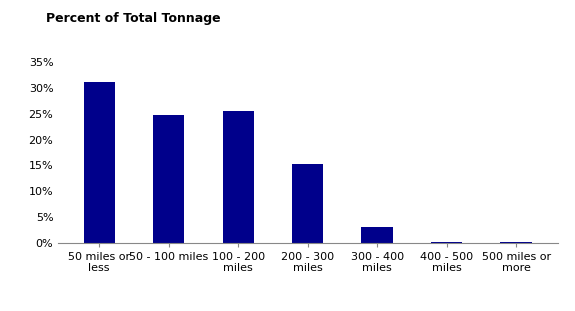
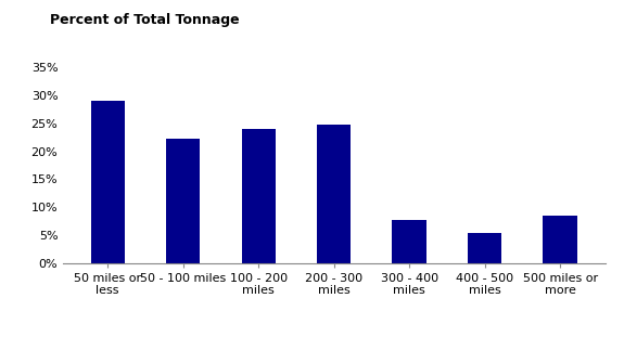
50 miles or less: 31.2% -> 29.0%
50 - 100 miles: 24.7% -> 22.2%
100 - 200 miles: 25.6% -> 24.0%
200 - 300 miles: 15.3% -> 24.8%
300 - 400 miles: 3.0% -> 7.6%
400 - 500 miles: 0.2% -> 5.4%
500 miles or more: 0.2% -> 8.4%
